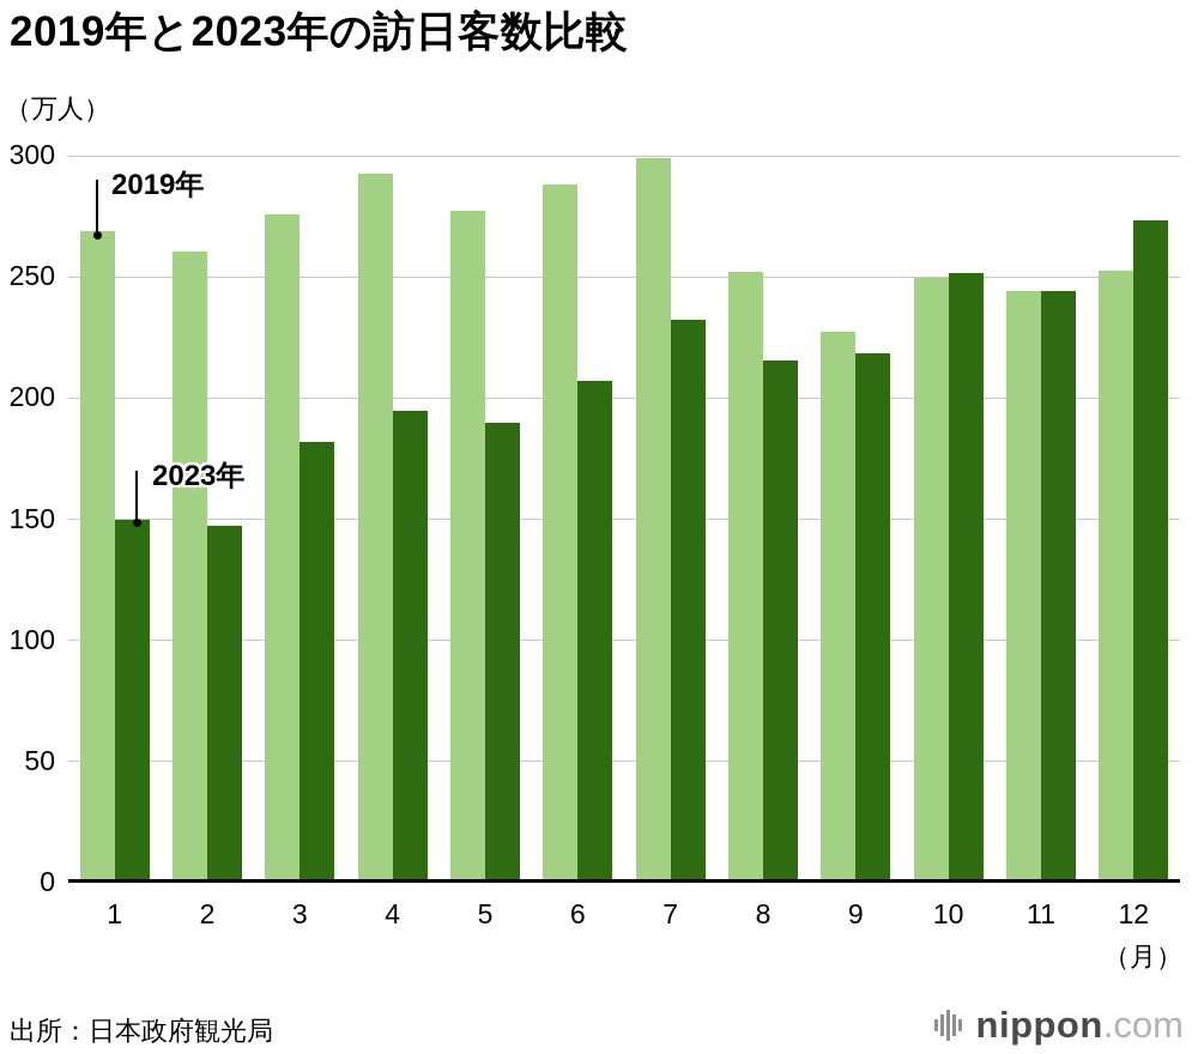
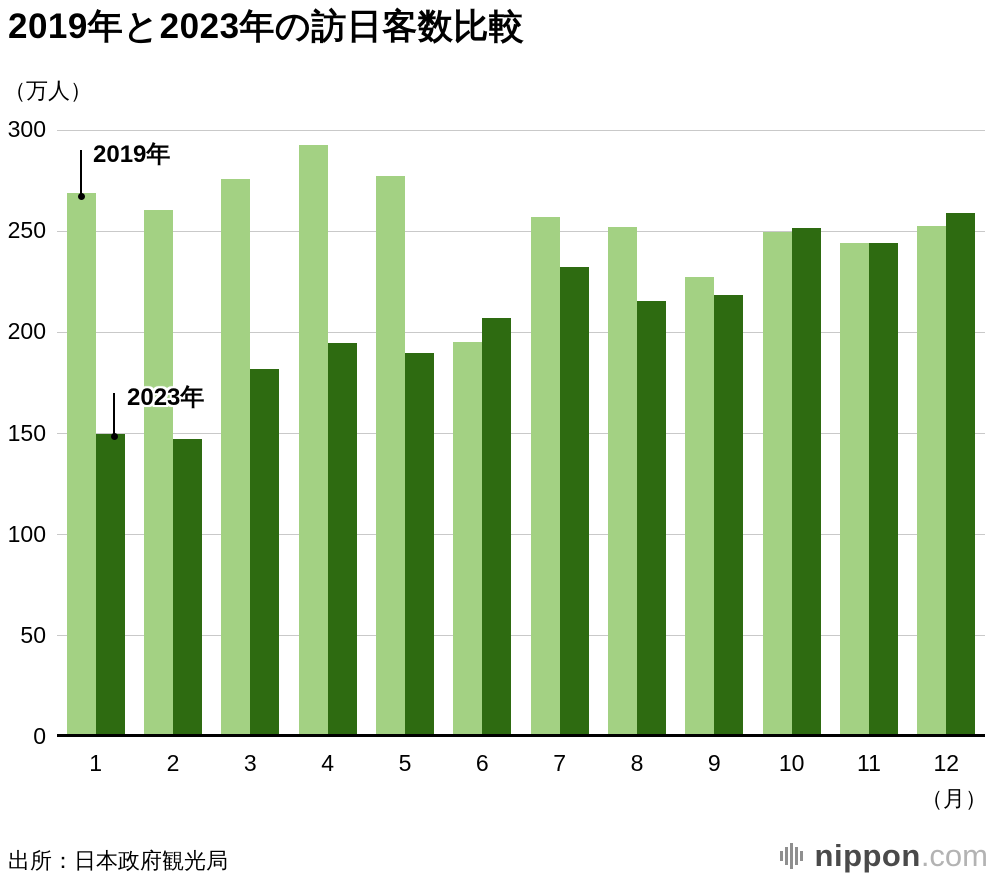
2019年/6: 288 -> 195
2019年/7: 299 -> 257
2023年/12: 273 -> 259
